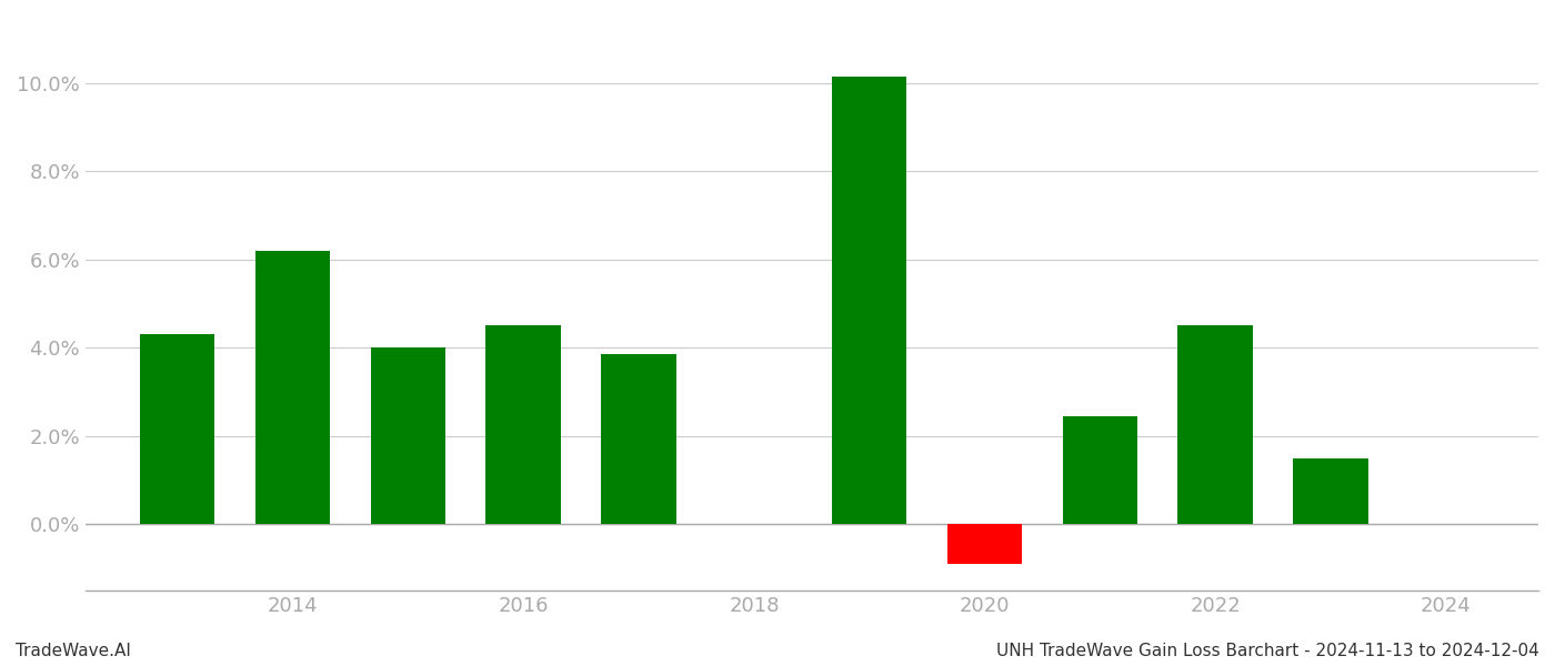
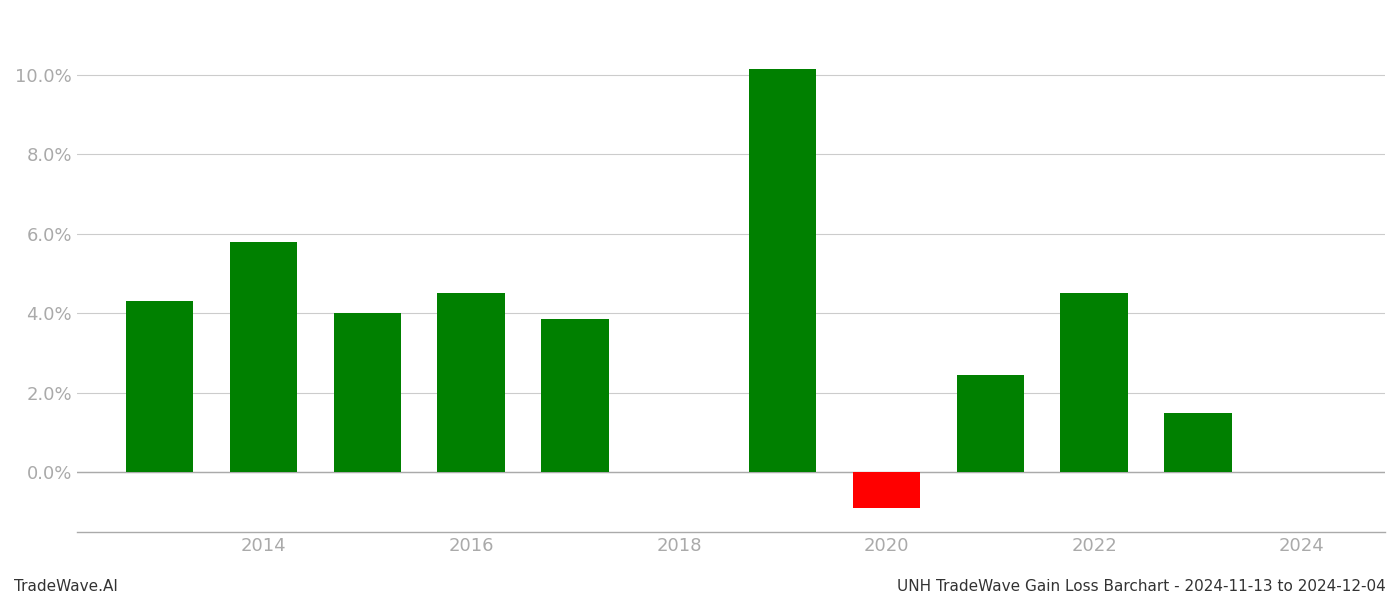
2014: 6.20% -> 5.80%
